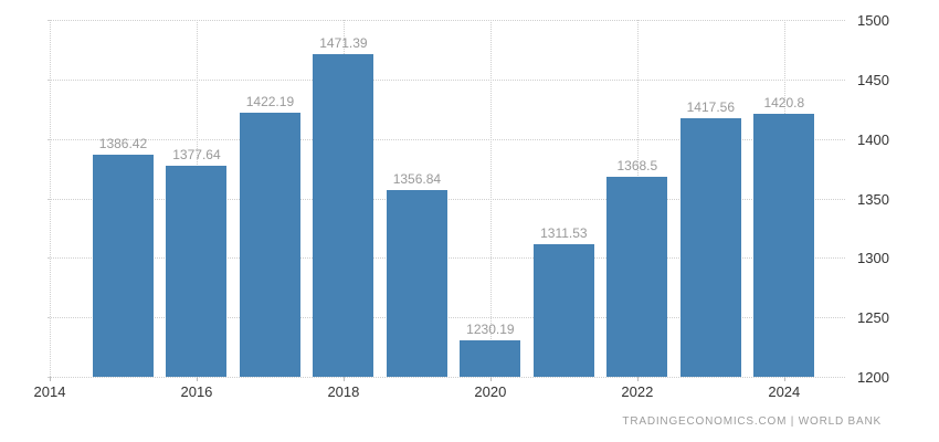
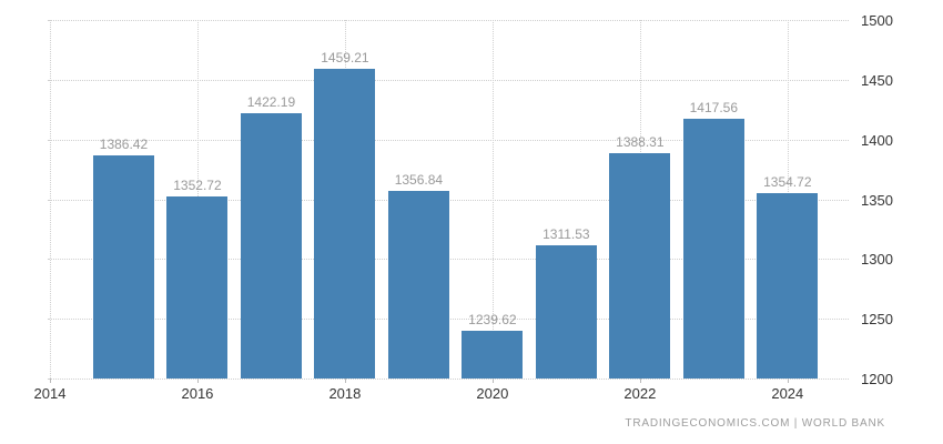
2016: 1377.64 -> 1352.72
2018: 1471.39 -> 1459.21
2020: 1230.19 -> 1239.62
2022: 1368.5 -> 1388.31
2024: 1420.8 -> 1354.72
